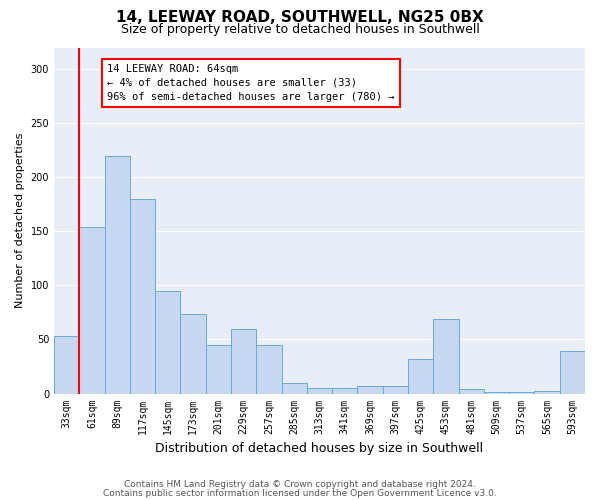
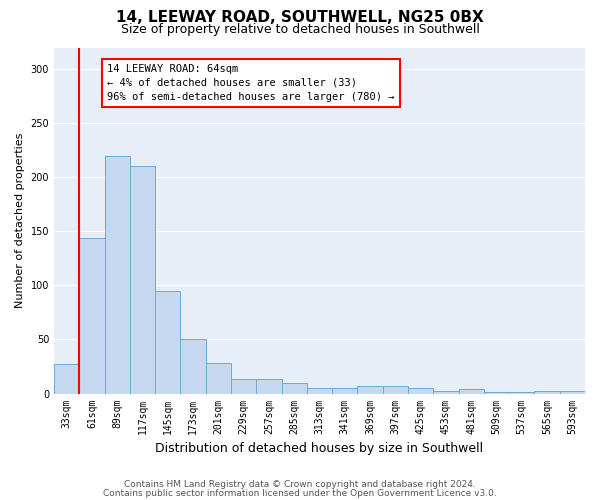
33sqm: 53 -> 27
61sqm: 154 -> 144
117sqm: 180 -> 210
173sqm: 74 -> 50
201sqm: 45 -> 28
229sqm: 60 -> 13
257sqm: 45 -> 13
425sqm: 32 -> 5
453sqm: 69 -> 2
593sqm: 39 -> 2
